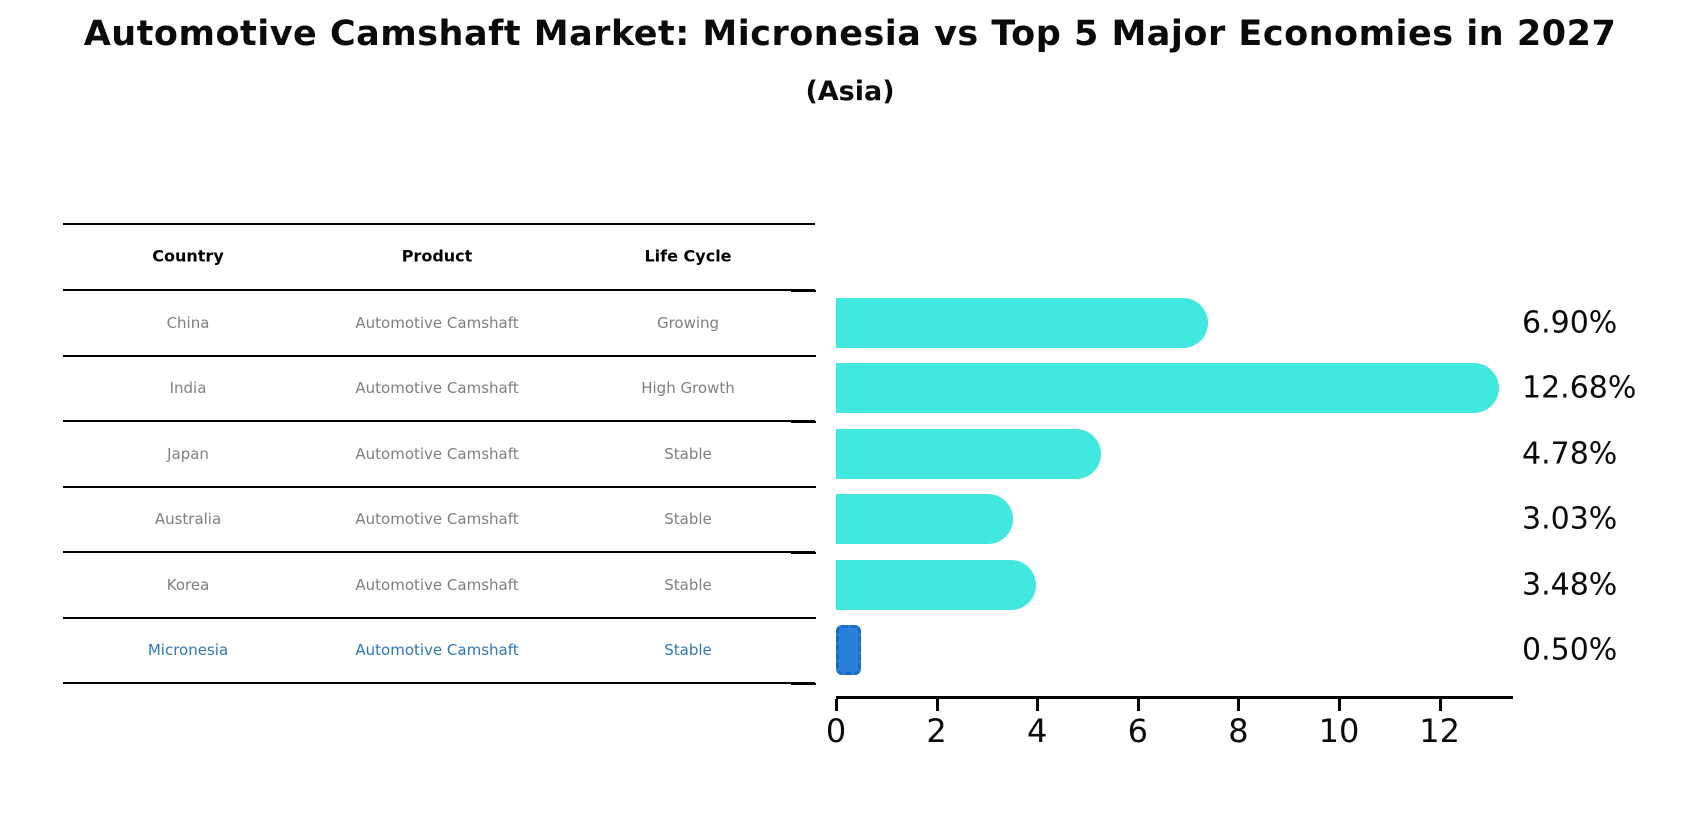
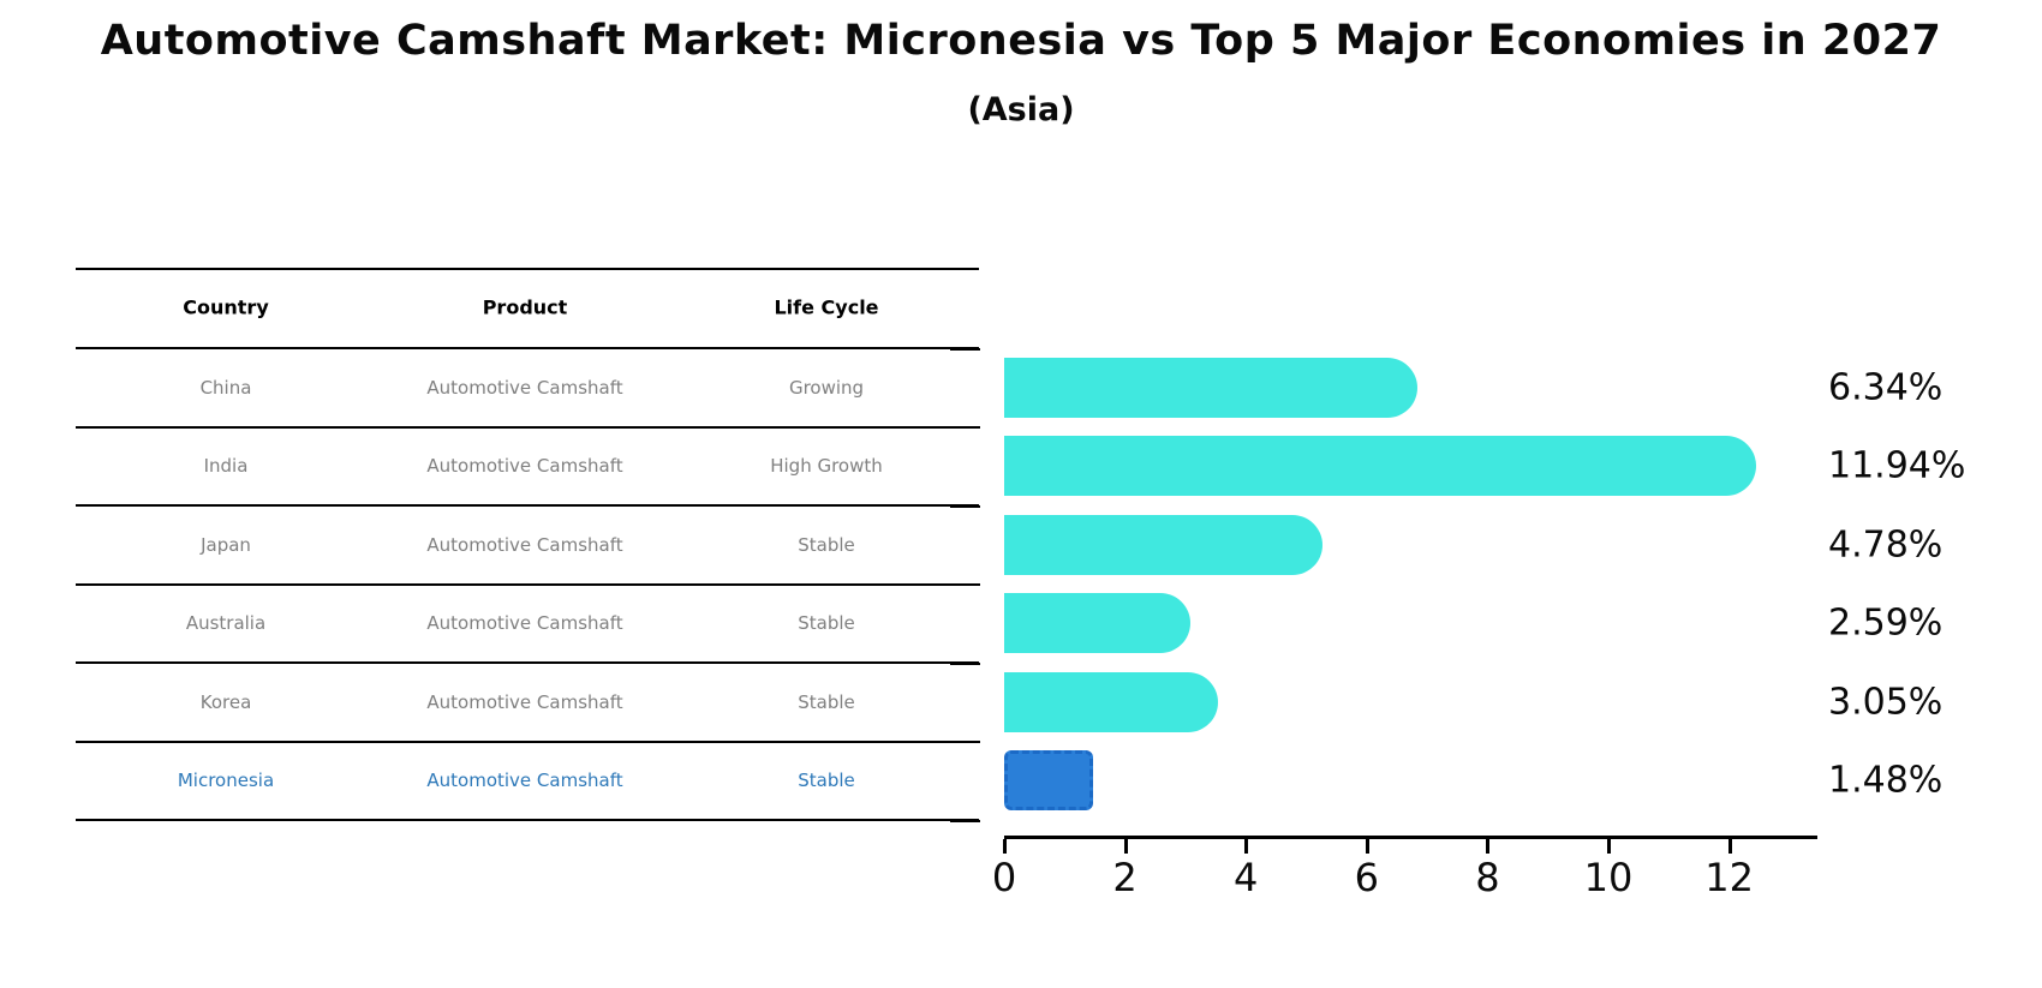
China: 6.90% -> 6.34%
India: 12.68% -> 11.94%
Australia: 3.03% -> 2.59%
Korea: 3.48% -> 3.05%
Micronesia: 0.50% -> 1.48%
